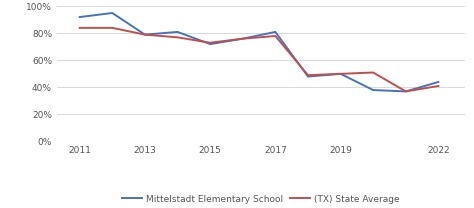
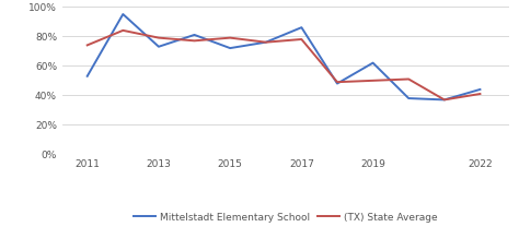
Mittelstadt Elementary School/2011: 92% -> 53%
(TX) State Average/2011: 84% -> 74%
Mittelstadt Elementary School/2013: 79% -> 73%
(TX) State Average/2015: 73% -> 79%
Mittelstadt Elementary School/2017: 81% -> 86%
Mittelstadt Elementary School/2019: 50% -> 62%
